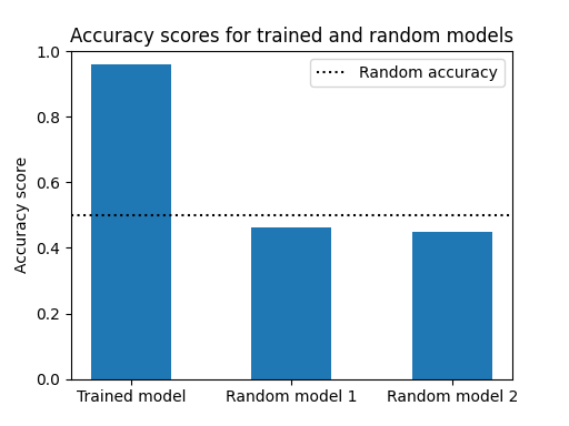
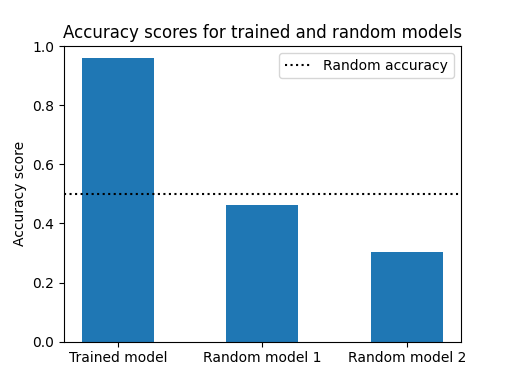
Random model 2: 0.448 -> 0.305
